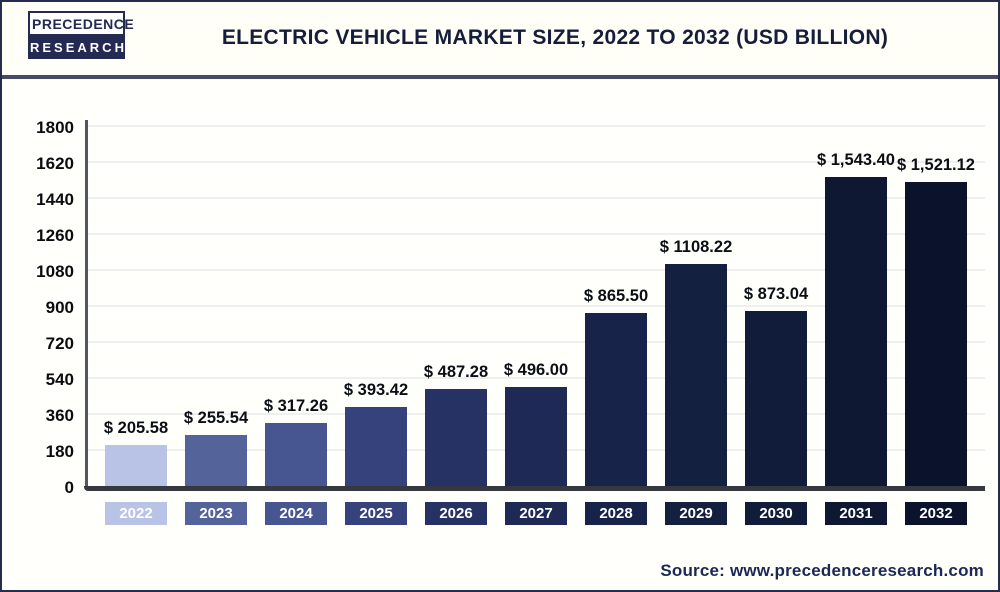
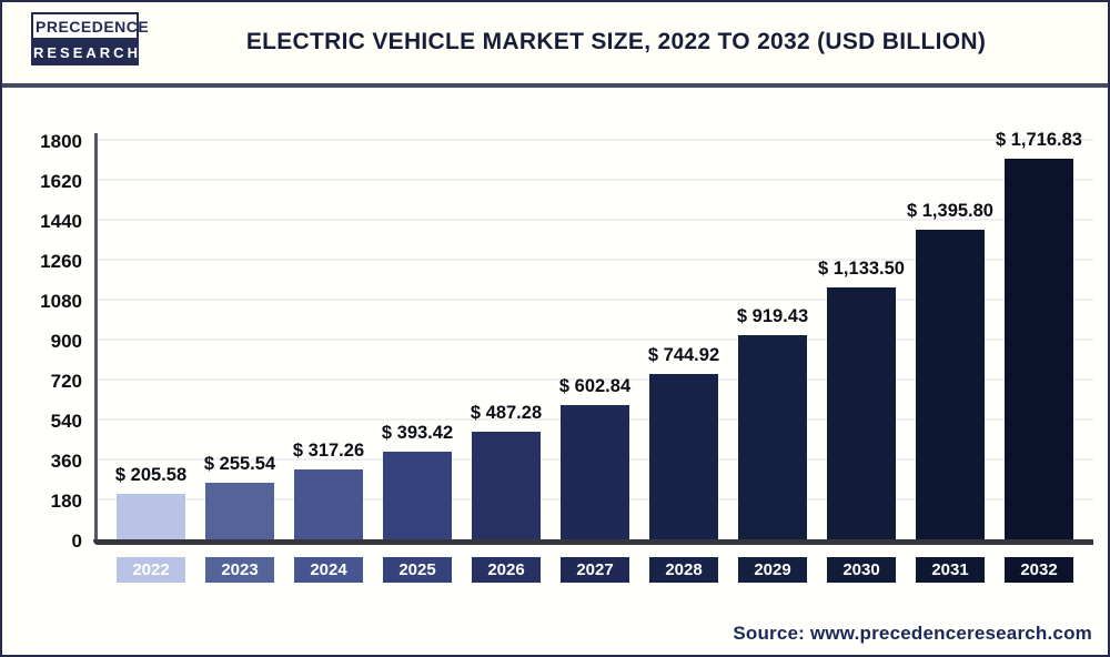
2027: 496.00 -> 602.84
2028: 865.50 -> 744.92
2029: 1108.22 -> 919.43
2030: 873.04 -> 1,133.50
2031: 1,543.40 -> 1,395.80
2032: 1,521.12 -> 1,716.83
